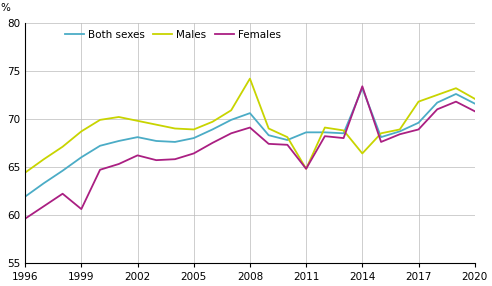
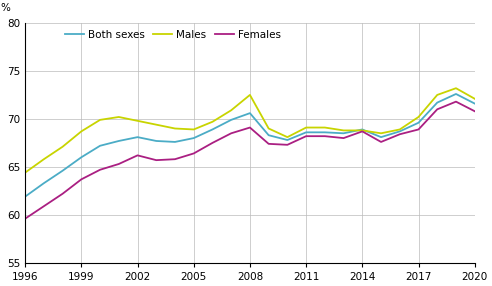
Females/1999: 60.6 -> 63.7
Males/2008: 74.2 -> 72.5
Males/2011: 64.8 -> 69.1
Females/2011: 64.8 -> 68.2
Both sexes/2014: 73.2 -> 68.9
Males/2014: 66.4 -> 68.8
Females/2014: 73.4 -> 68.7
Males/2017: 71.8 -> 70.2
